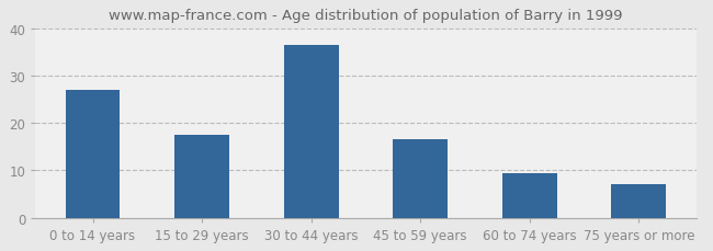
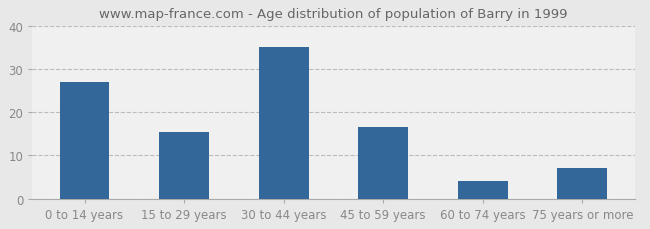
15 to 29 years: 17.5 -> 15.5
30 to 44 years: 36.5 -> 35.0
60 to 74 years: 9.5 -> 4.0
